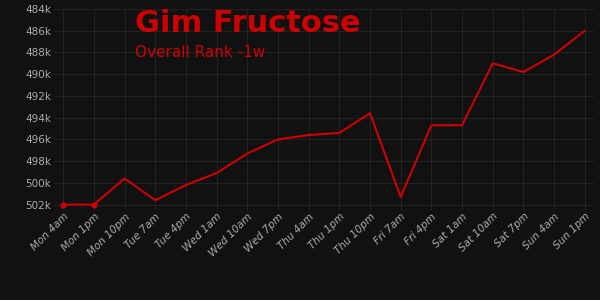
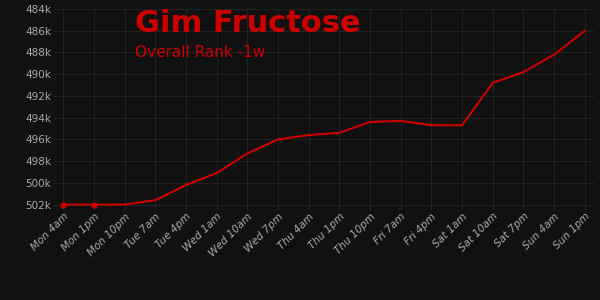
Mon 10pm: 499.6k -> 502.0k
Thu 10pm: 493.6k -> 494.4k
Fri 7am: 501.3k -> 494.3k
Sat 10am: 489.0k -> 490.8k
